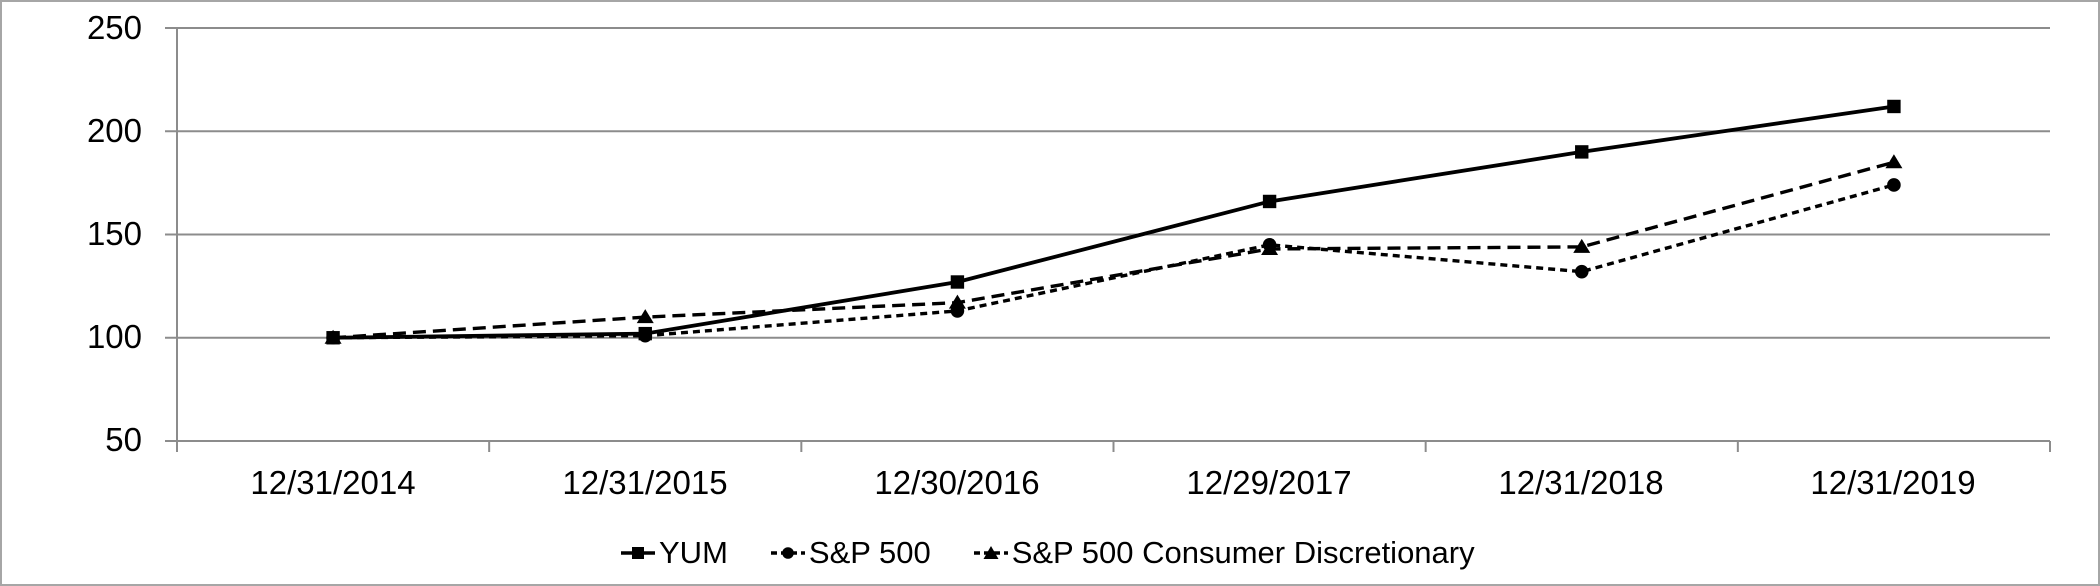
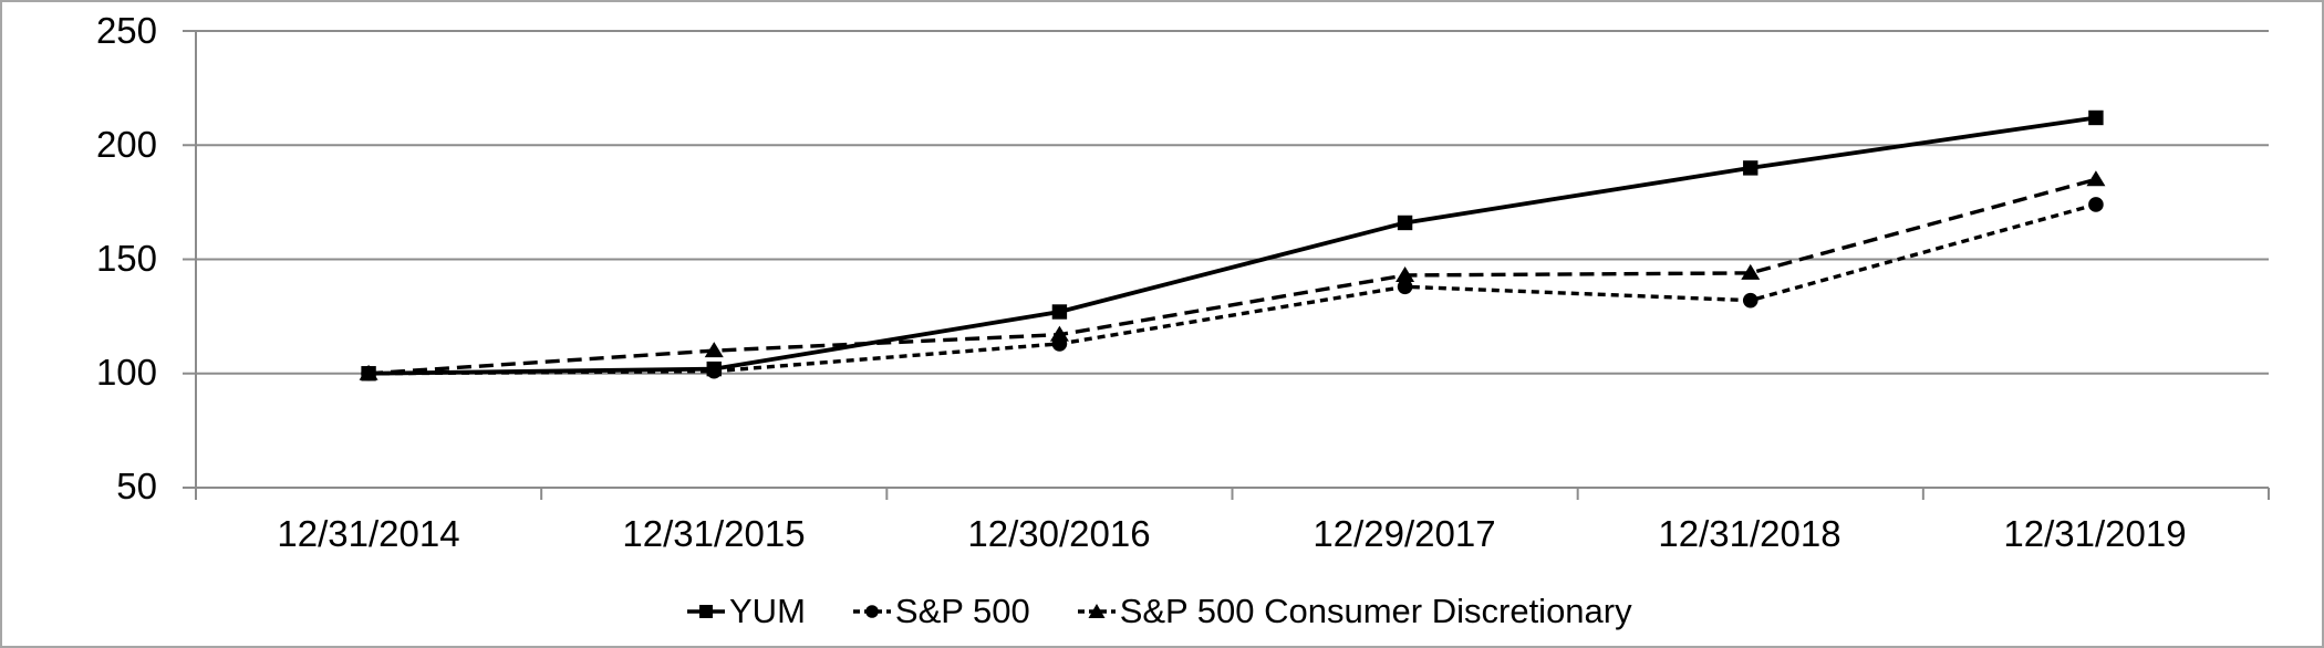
S&P 500/12/29/2017: 145 -> 138
